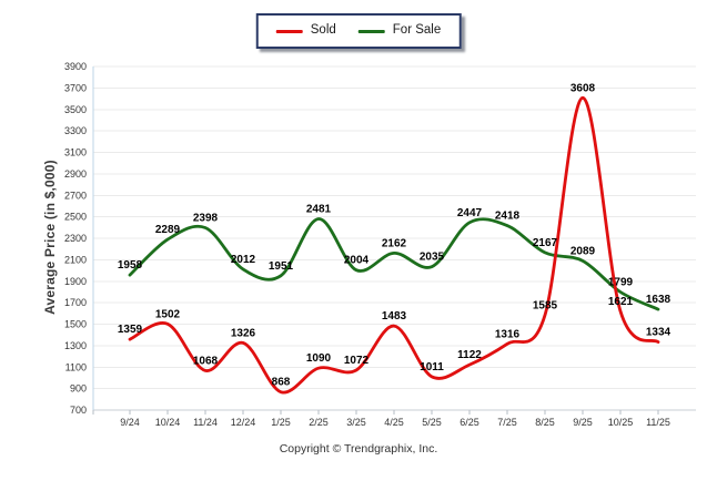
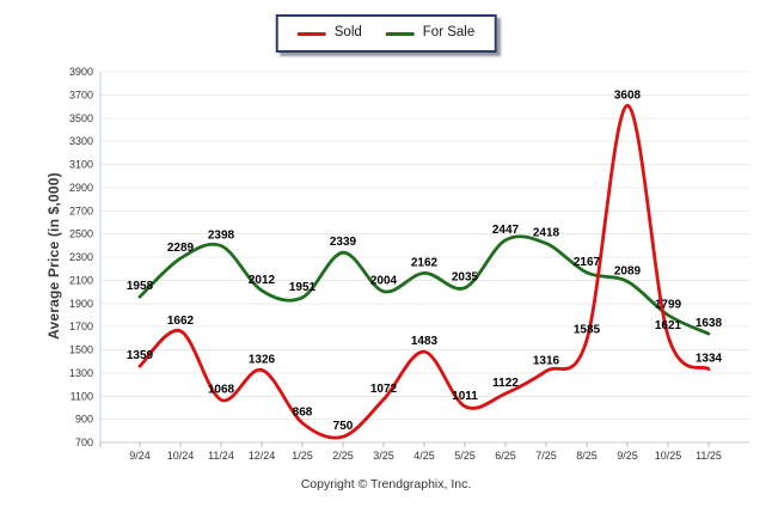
Sold/10/24: 1502 -> 1662
Sold/2/25: 1090 -> 750
For Sale/2/25: 2481 -> 2339
